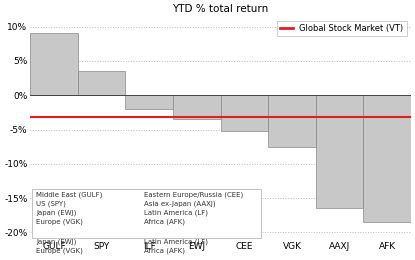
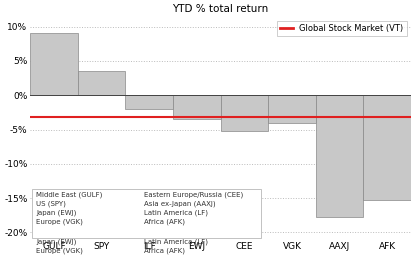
VGK: -7.5% -> -4.0%
AAXJ: -16.5% -> -17.8%
AFK: -18.5% -> -15.2%
